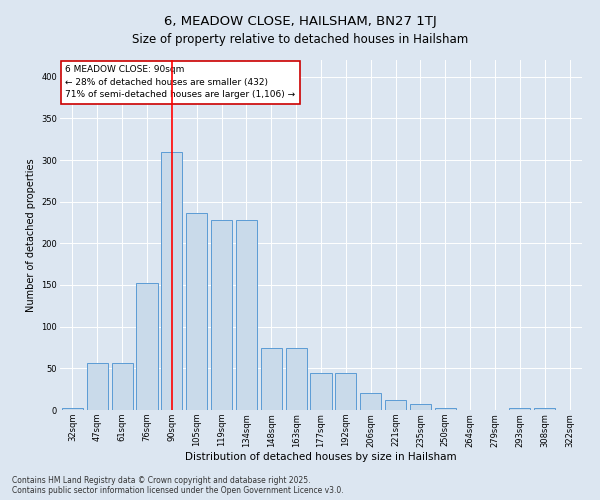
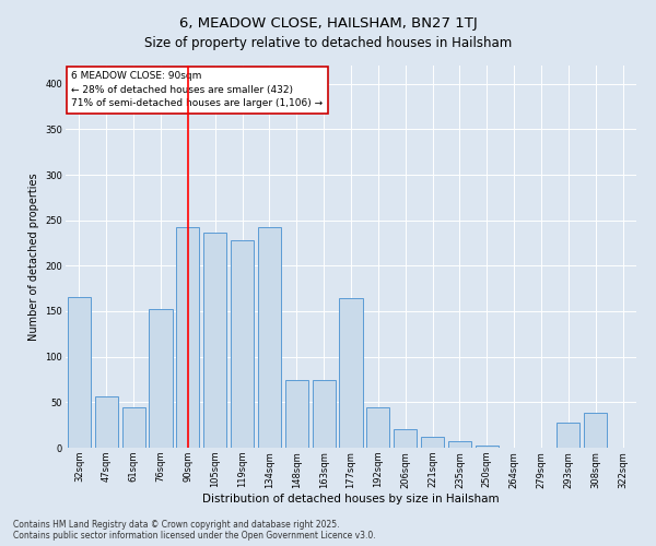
32sqm: 2 -> 166
61sqm: 57 -> 44
90sqm: 310 -> 242
134sqm: 228 -> 242
177sqm: 45 -> 164
293sqm: 2 -> 28
308sqm: 2 -> 38
